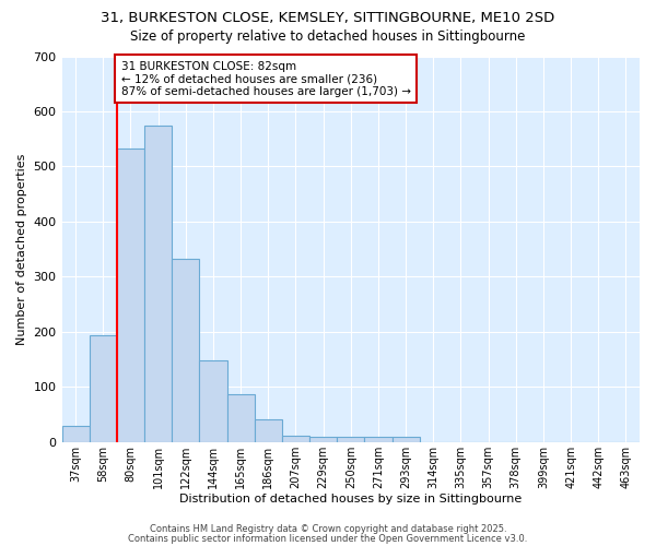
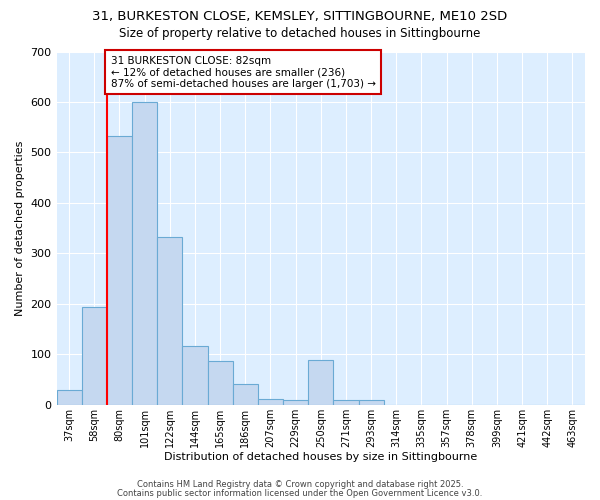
101sqm: 575 -> 600
144sqm: 148 -> 116
250sqm: 10 -> 88
